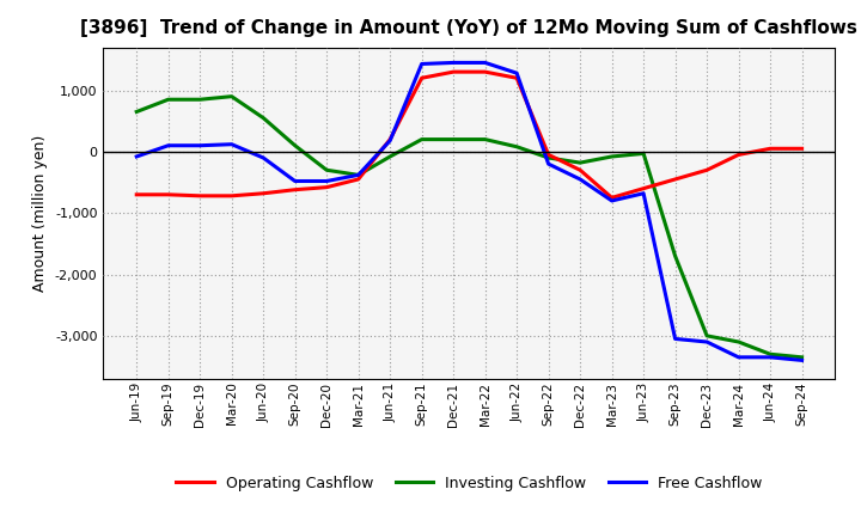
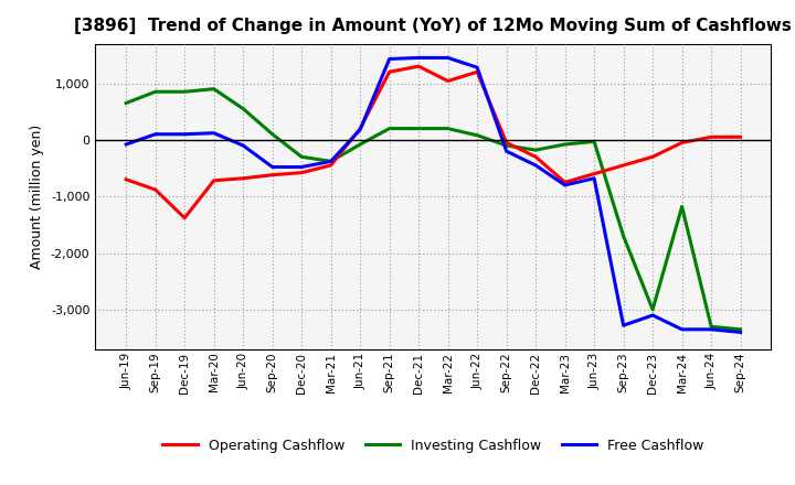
Operating Cashflow/Sep-19: -700 -> -880
Operating Cashflow/Dec-19: -720 -> -1,380
Operating Cashflow/Mar-22: 1,300 -> 1,040
Free Cashflow/Sep-23: -3,050 -> -3,280
Investing Cashflow/Mar-24: -3,100 -> -1,180
